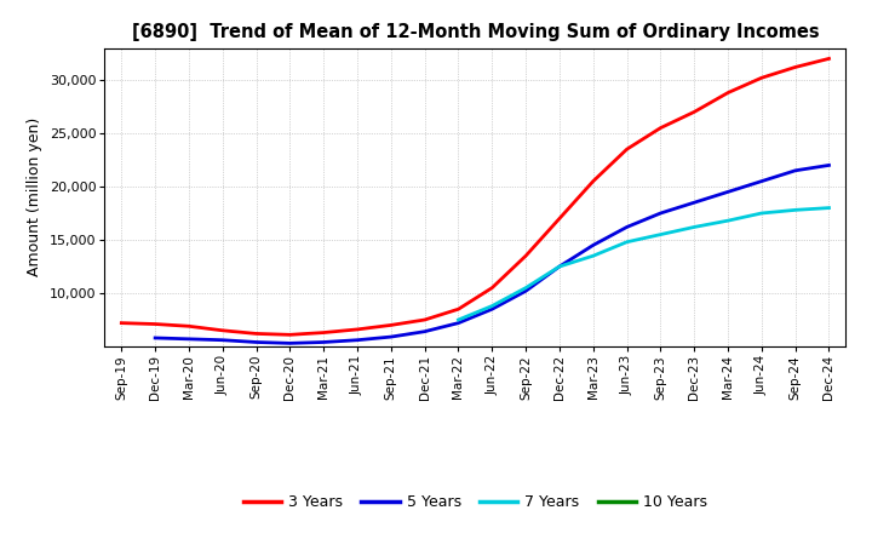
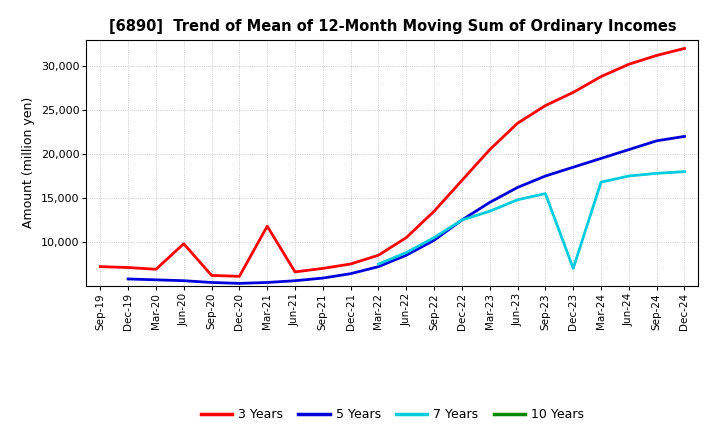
3 Years/Jun-20: 6,500 -> 9,800
3 Years/Mar-21: 6,300 -> 11,800
7 Years/Dec-23: 16,200 -> 7,000
